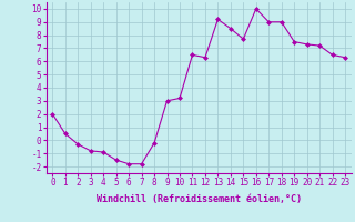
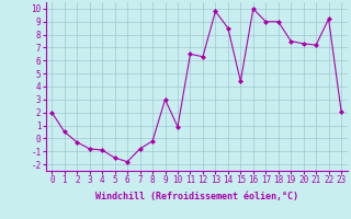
7: -1.8 -> -0.8
10: 3.2 -> 0.9
13: 9.2 -> 9.8
15: 7.7 -> 4.4
22: 6.5 -> 9.2
23: 6.3 -> 2.1
